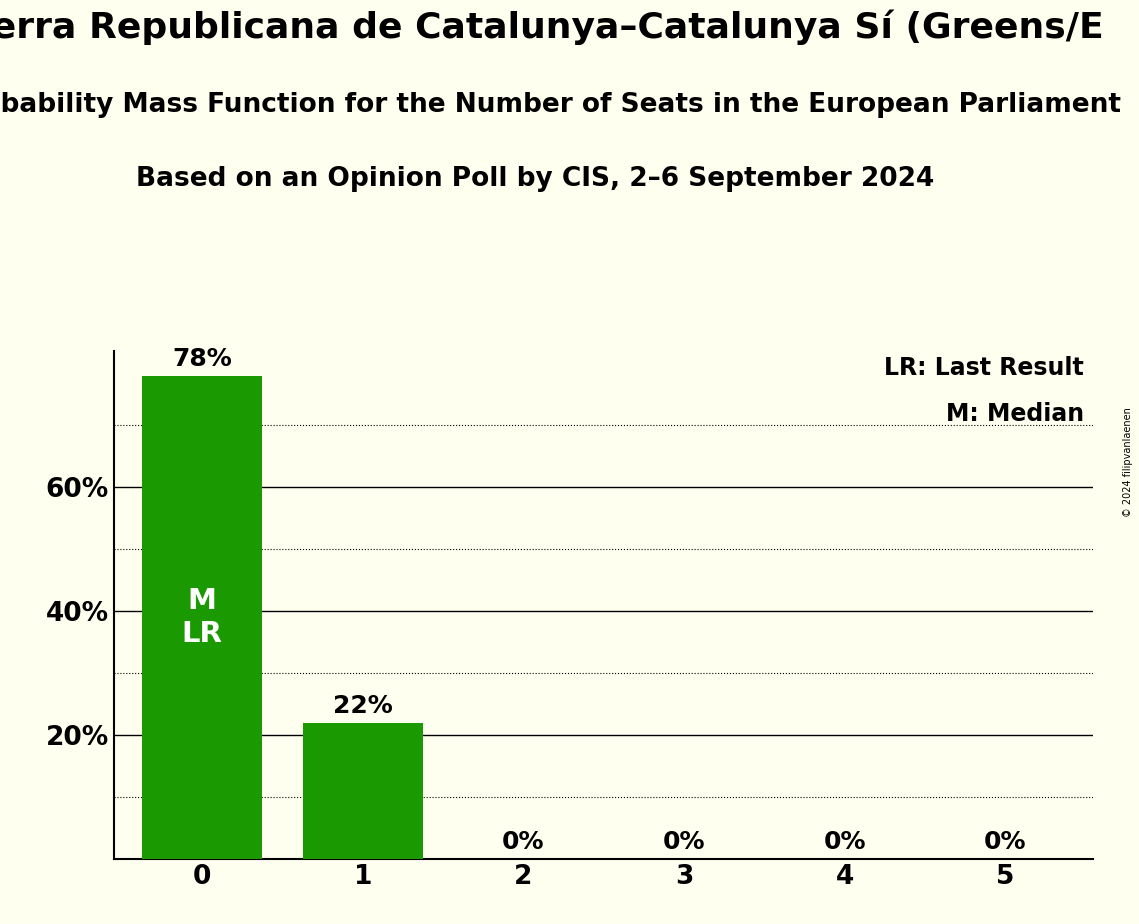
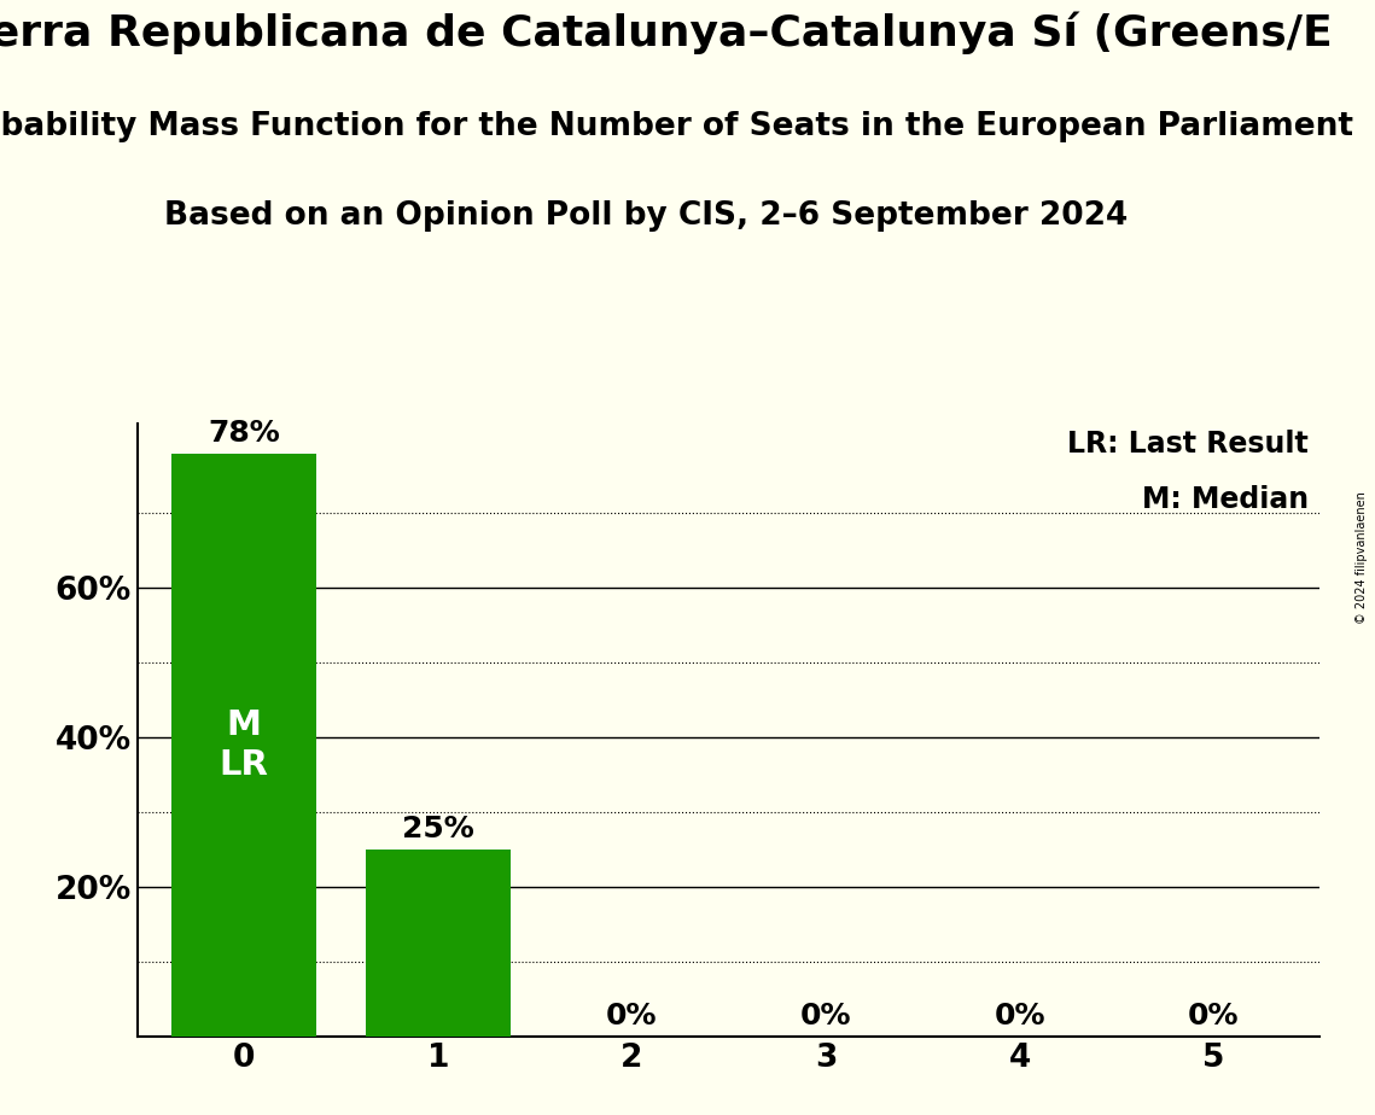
1: 22% -> 25%
